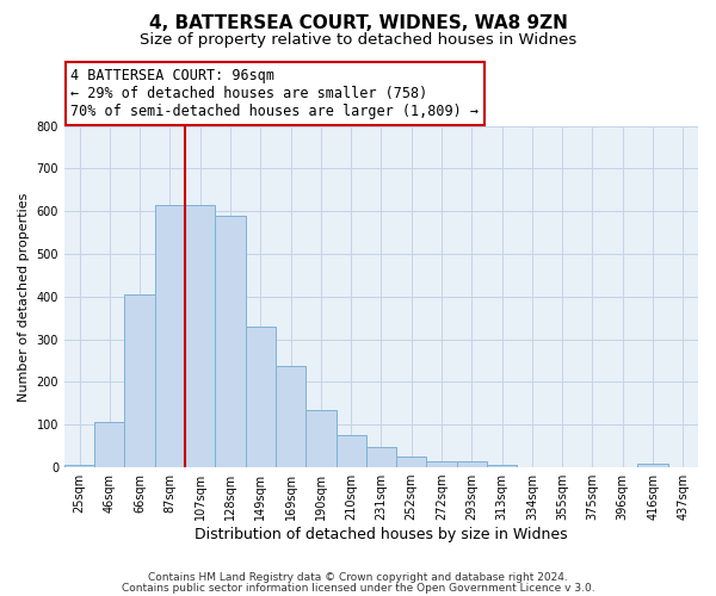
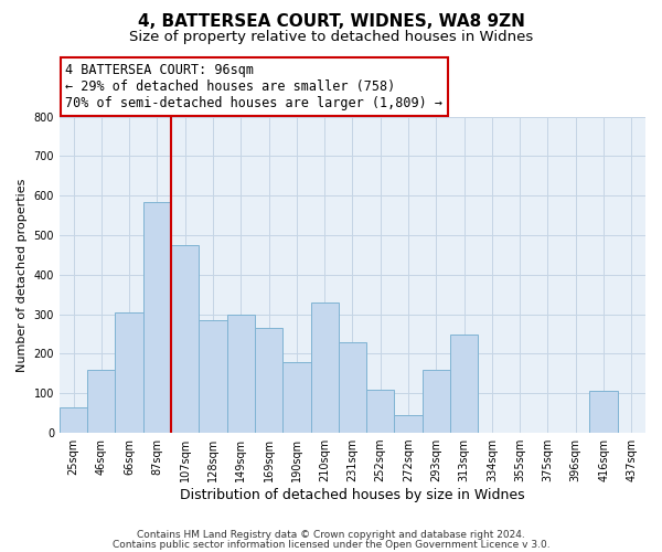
25sqm: 5 -> 65
46sqm: 105 -> 160
66sqm: 405 -> 305
87sqm: 615 -> 585
107sqm: 615 -> 475
128sqm: 590 -> 285
149sqm: 330 -> 300
169sqm: 237 -> 265
190sqm: 135 -> 180
210sqm: 76 -> 330
231sqm: 49 -> 230
252sqm: 25 -> 110
272sqm: 15 -> 45
293sqm: 15 -> 160
313sqm: 5 -> 250
416sqm: 8 -> 105
